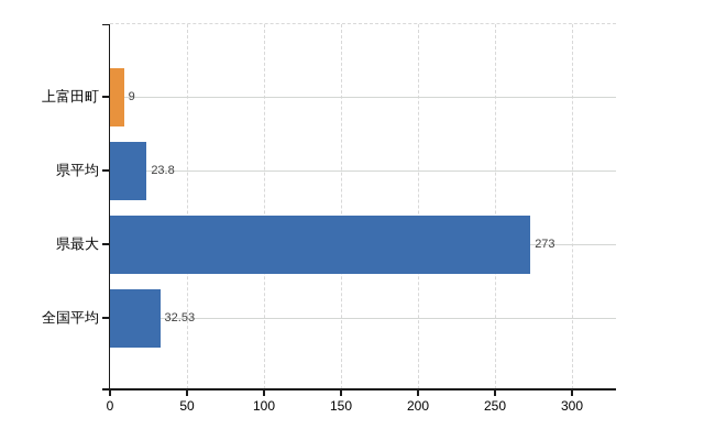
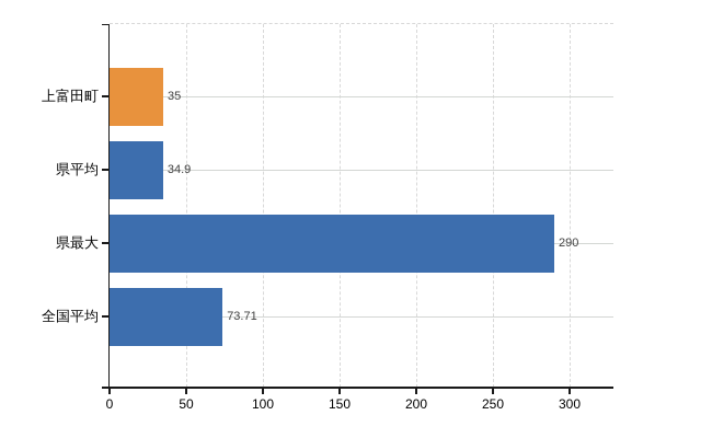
上富田町: 9 -> 35
県平均: 23.8 -> 34.9
県最大: 273 -> 290
全国平均: 32.53 -> 73.71
